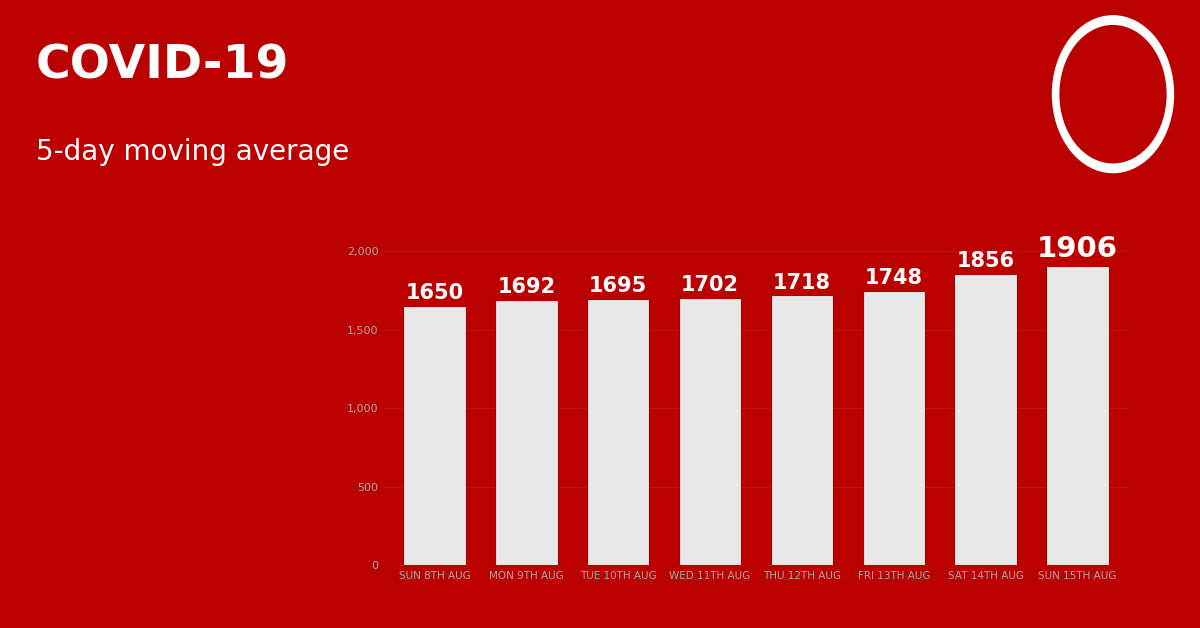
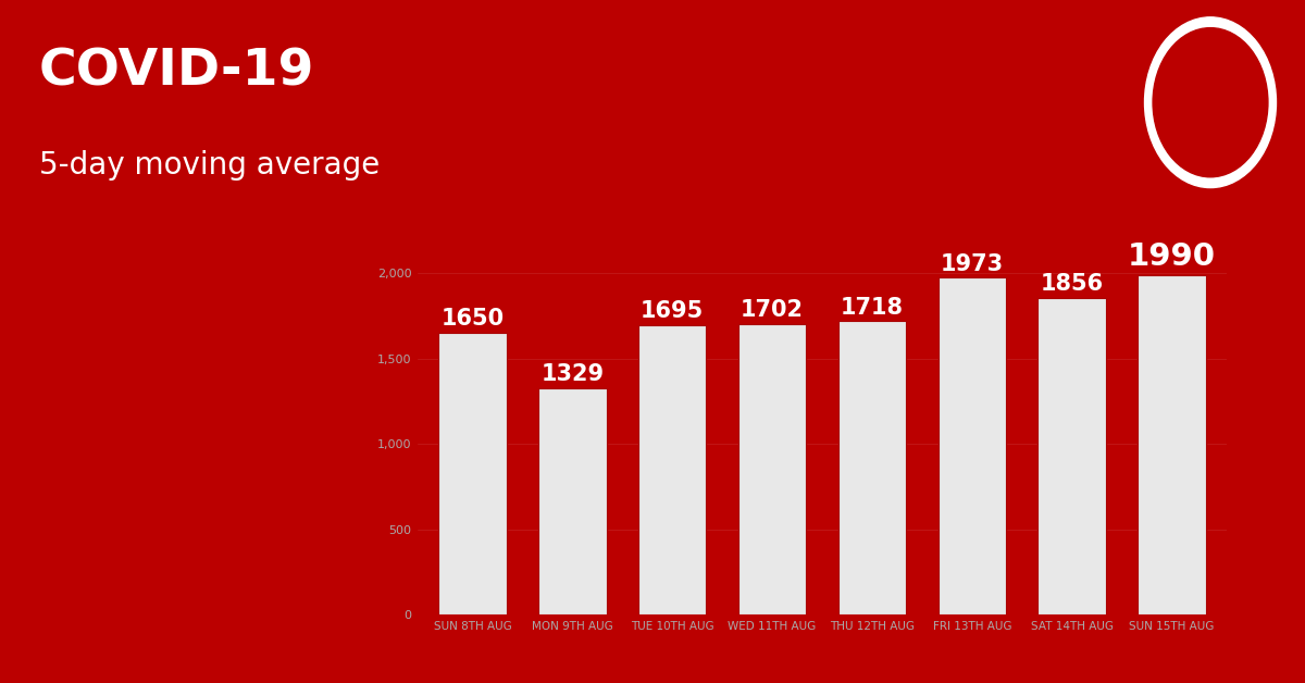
MON 9TH AUG: 1692 -> 1329
FRI 13TH AUG: 1748 -> 1973
SUN 15TH AUG: 1906 -> 1990
